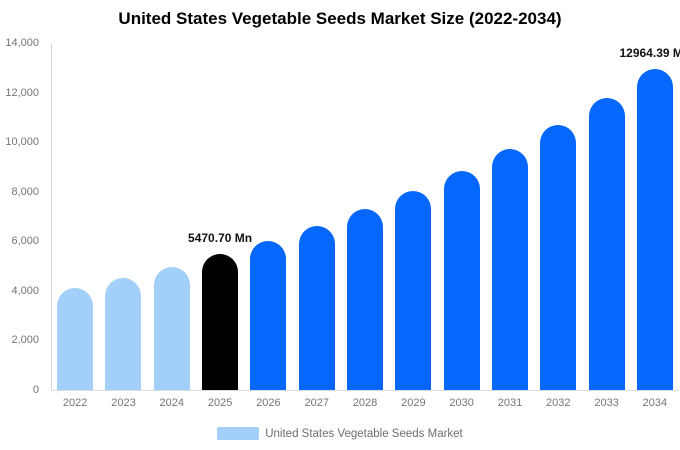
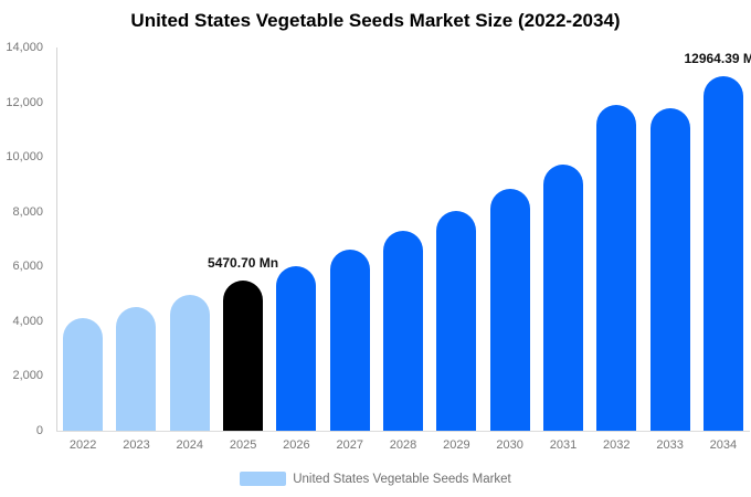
2032: 10700 -> 11900
